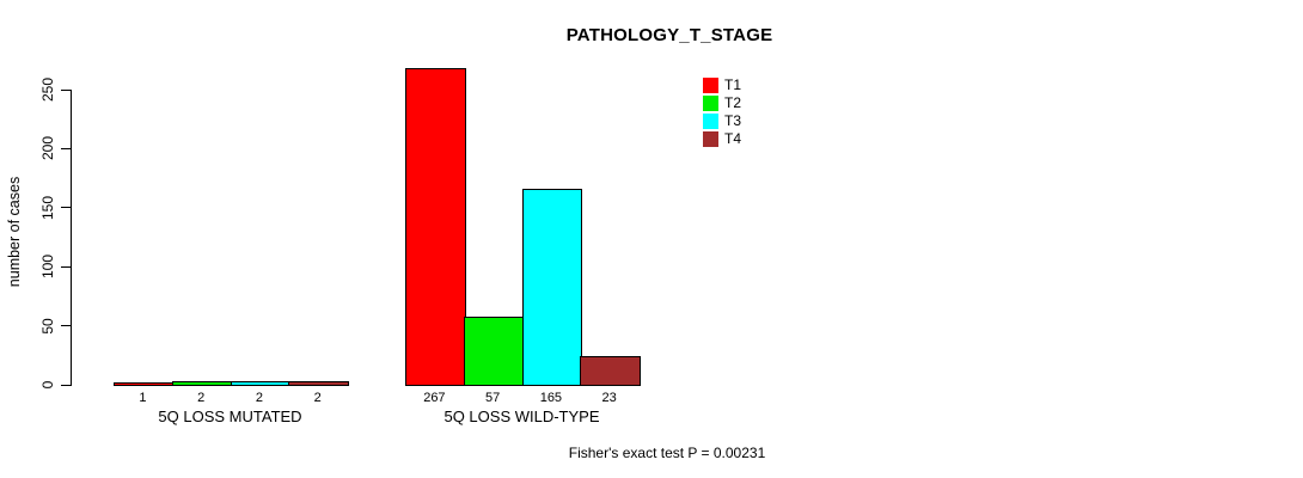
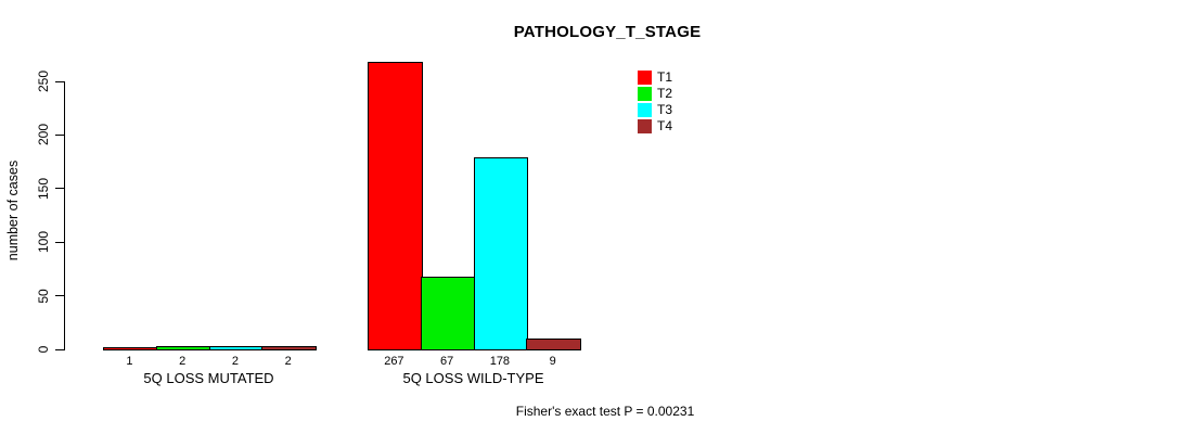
T2/5Q LOSS WILD-TYPE: 57 -> 67
T3/5Q LOSS WILD-TYPE: 165 -> 178
T4/5Q LOSS WILD-TYPE: 23 -> 9
